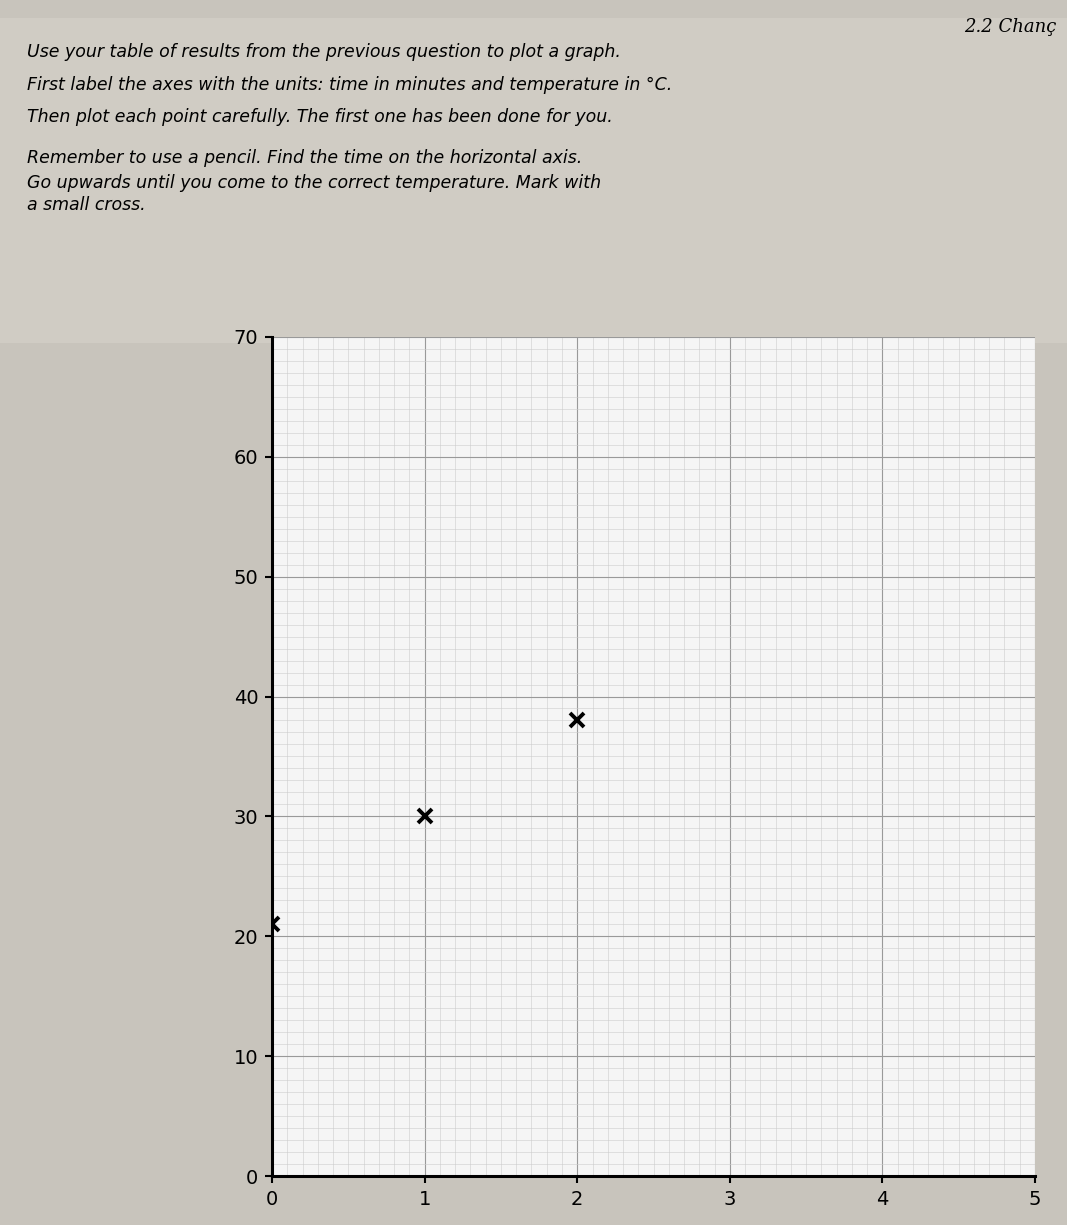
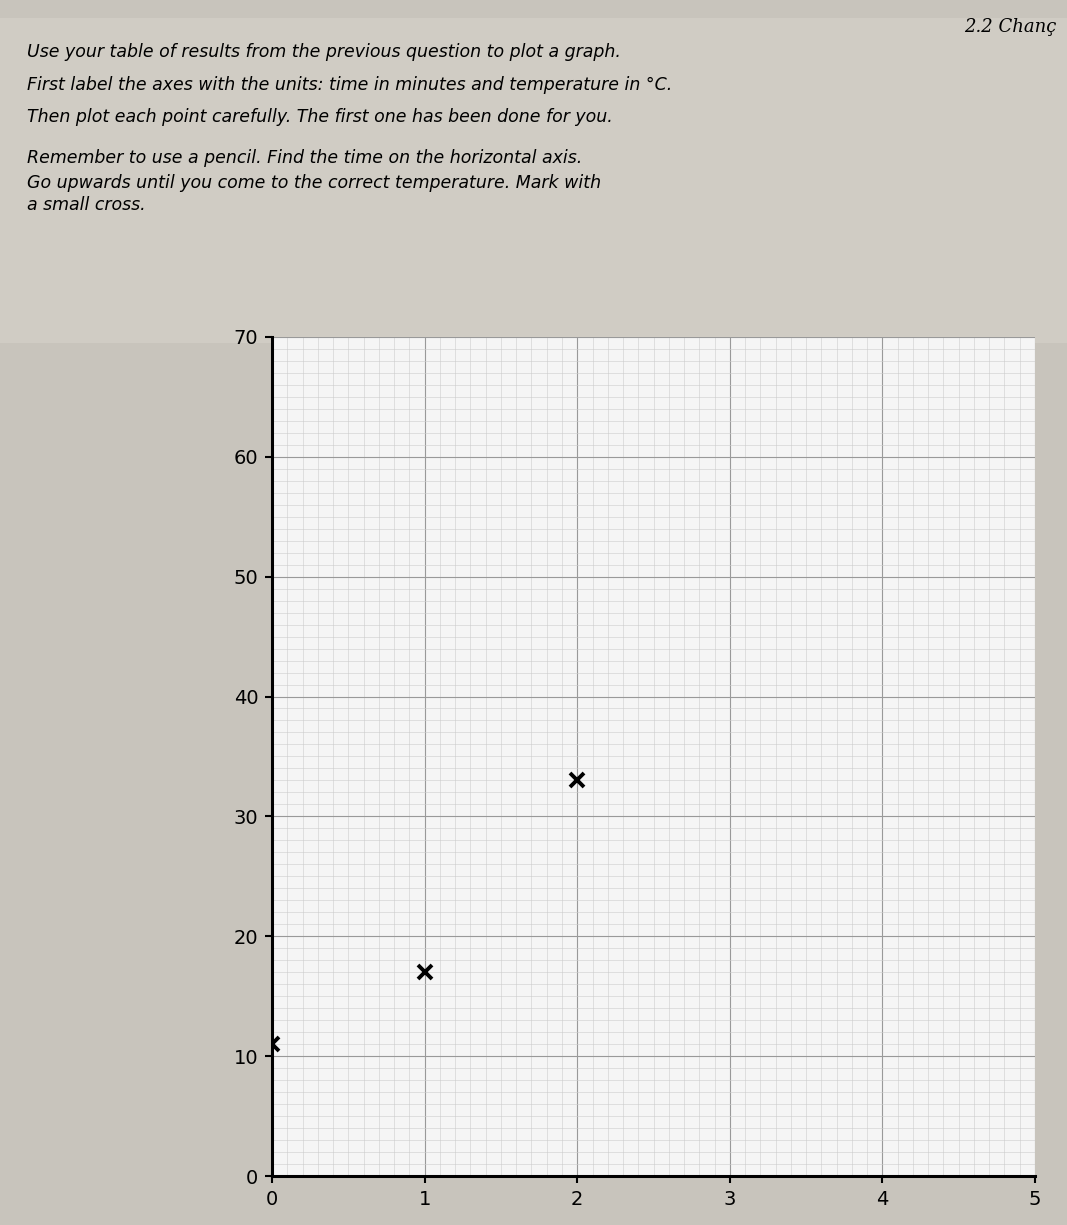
0: 21 -> 11
1: 30 -> 17
2: 38 -> 33
